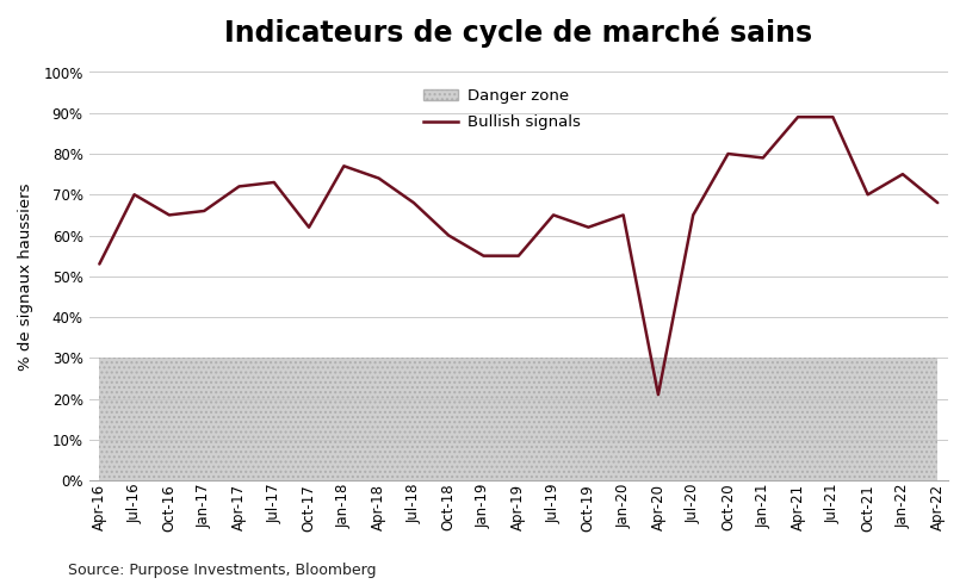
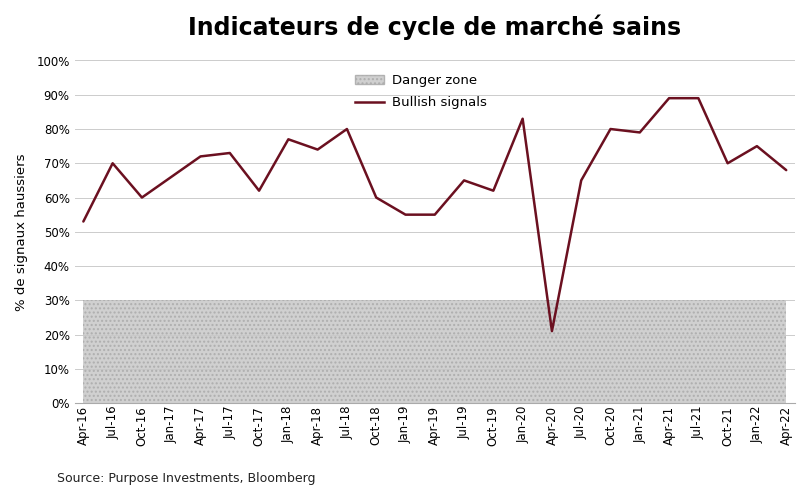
Bullish signals/Oct-16: 65% -> 60%
Bullish signals/Jul-18: 68% -> 80%
Bullish signals/Jan-20: 65% -> 83%
